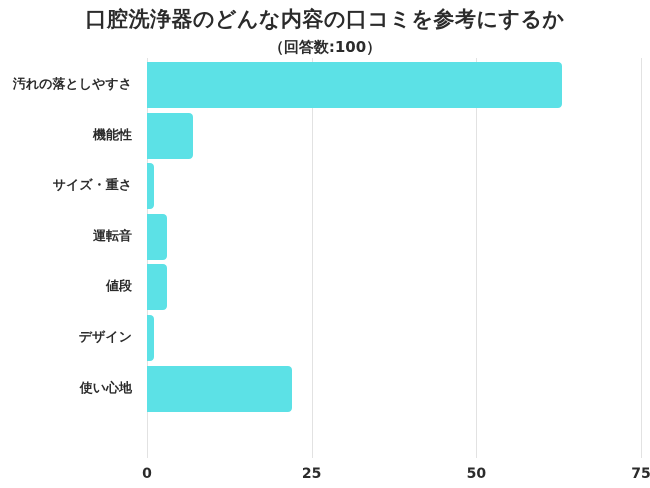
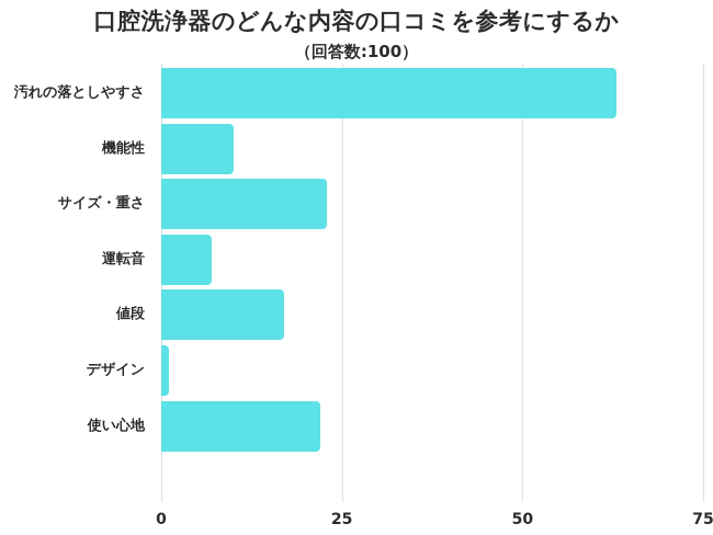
機能性: 7 -> 10
サイズ・重さ: 1 -> 23
運転音: 3 -> 7
値段: 3 -> 17
